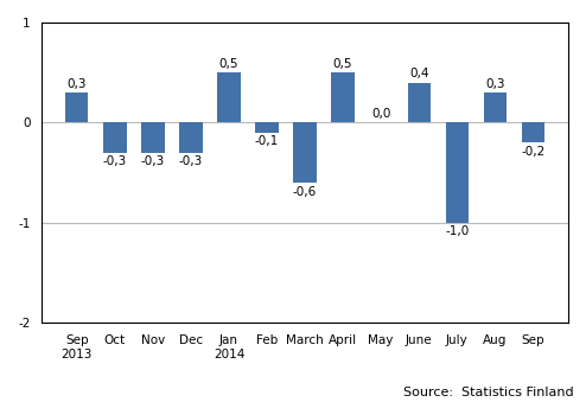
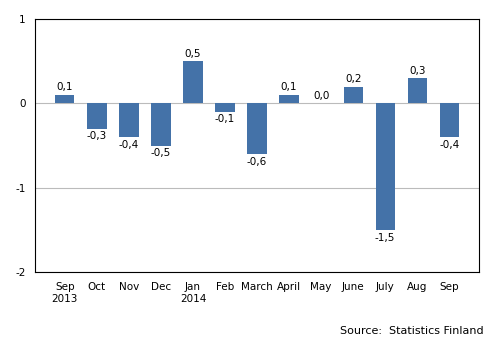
Sep 2013: 0,3 -> 0,1
Nov: -0,3 -> -0,4
Dec: -0,3 -> -0,5
April: 0,5 -> 0,1
June: 0,4 -> 0,2
July: -1,0 -> -1,5
Sep: -0,2 -> -0,4
